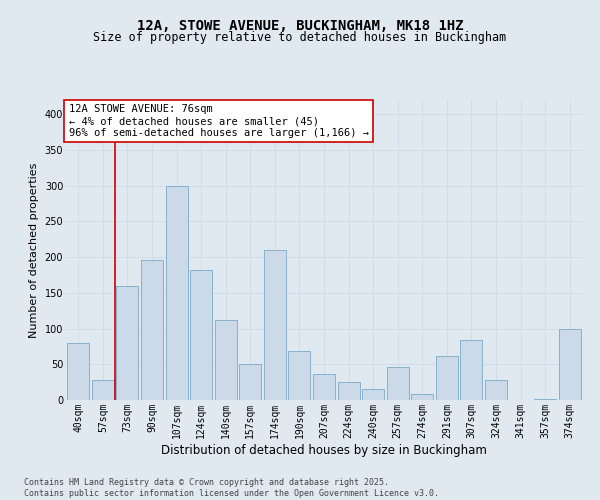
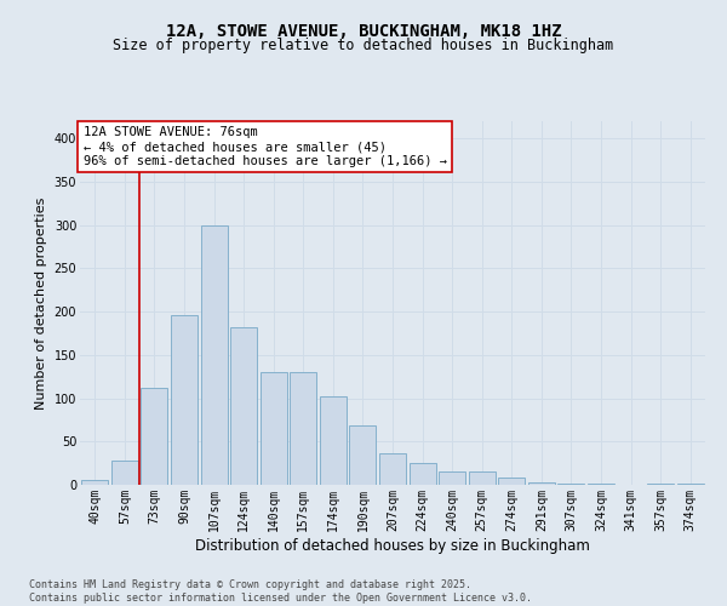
40sqm: 80 -> 5
73sqm: 160 -> 112
140sqm: 112 -> 130
157sqm: 50 -> 130
174sqm: 210 -> 102
257sqm: 46 -> 16
291sqm: 62 -> 3
307sqm: 84 -> 1
324sqm: 28 -> 1
374sqm: 100 -> 1
